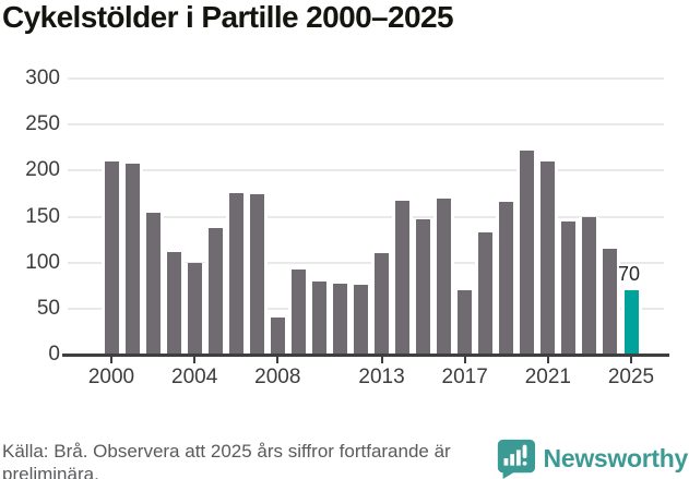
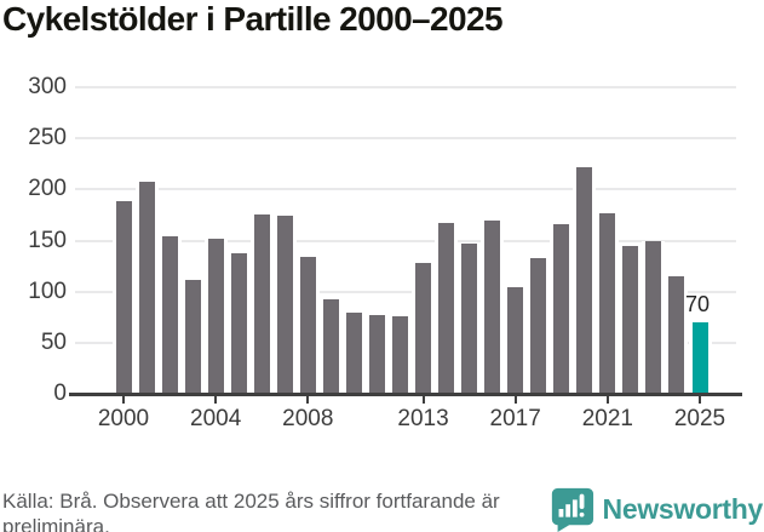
2000: 210 -> 190
2004: 100 -> 150
2008: 40 -> 130
2013: 110 -> 130
2017: 70 -> 100
2021: 210 -> 180
